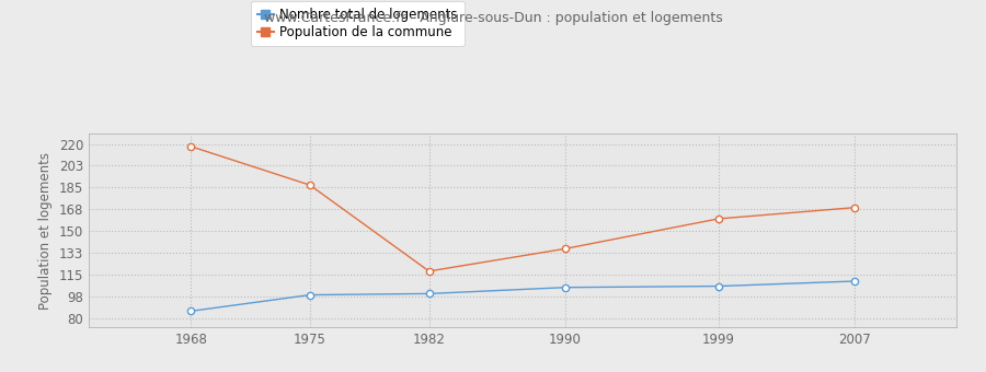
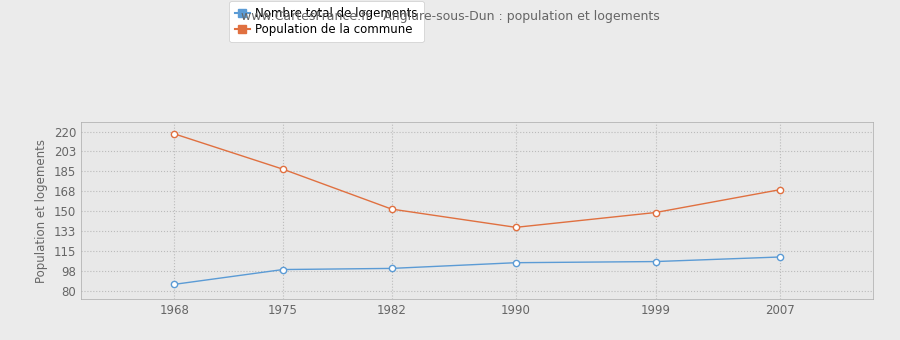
Population de la commune/1982: 118 -> 152
Population de la commune/1999: 160 -> 149
